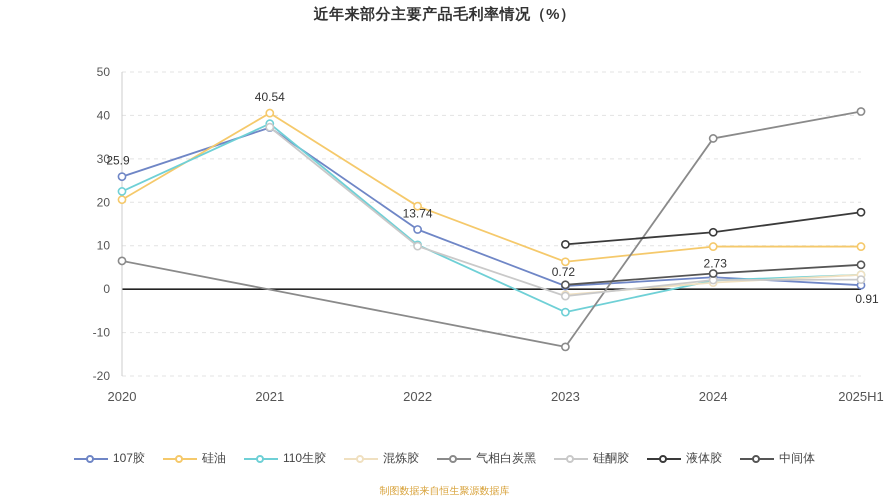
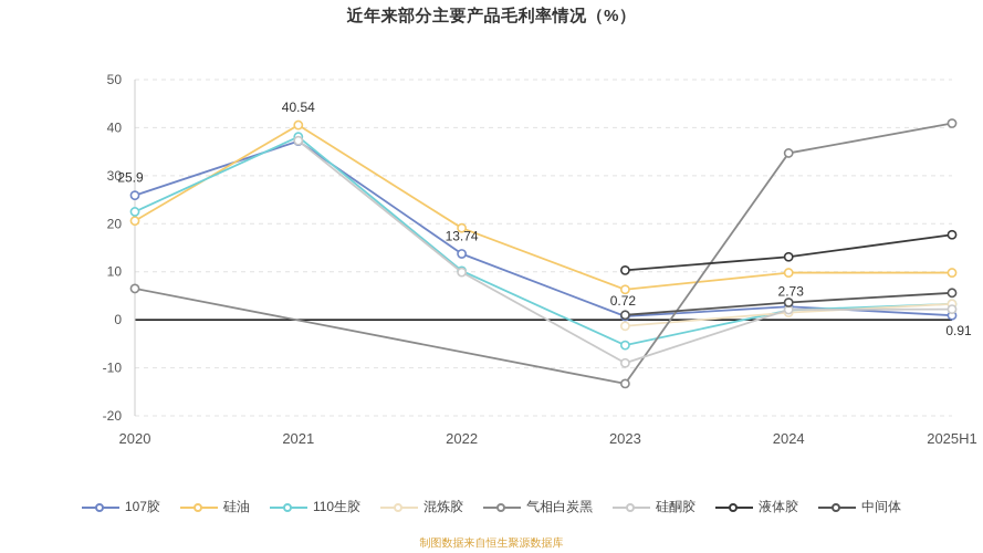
硅酮胶/2023: -2 -> -9
